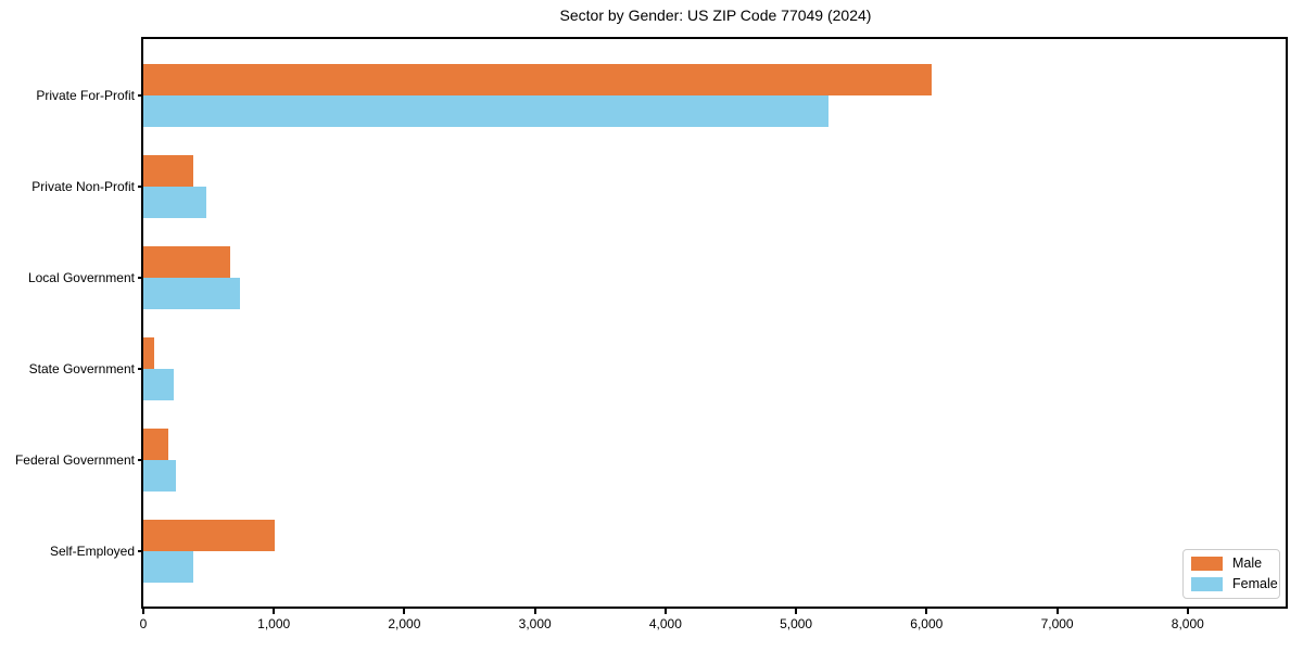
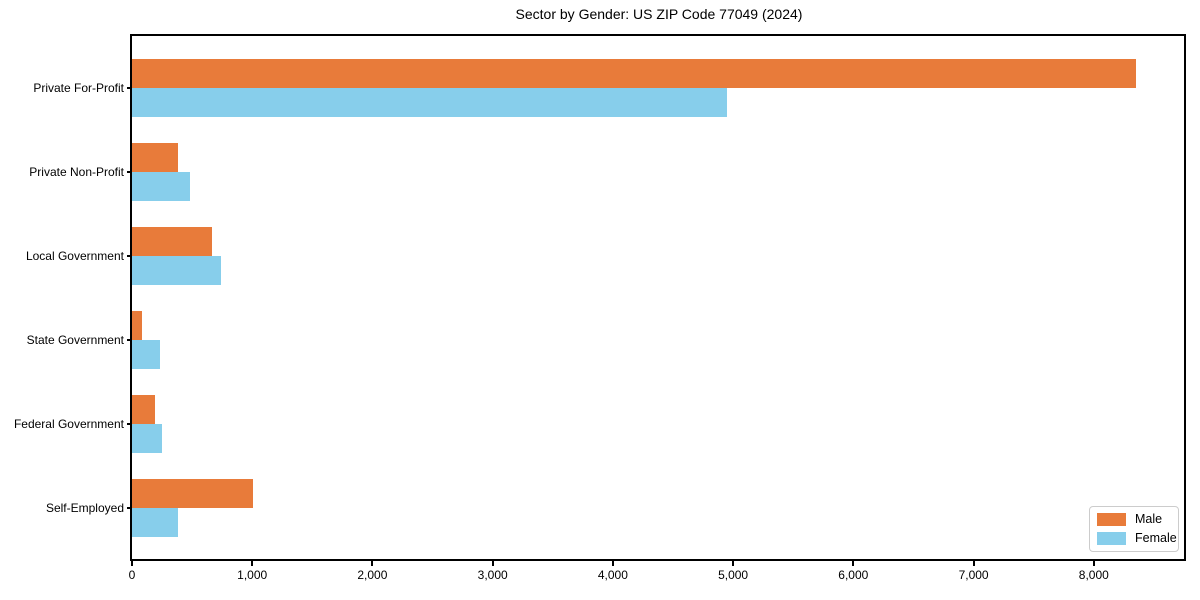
Male/Private For-Profit: 6040 -> 8350
Female/Private For-Profit: 5250 -> 4950
